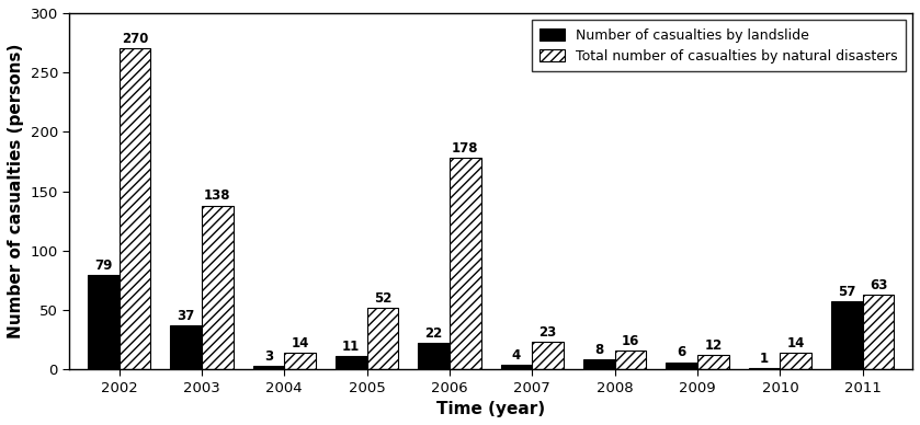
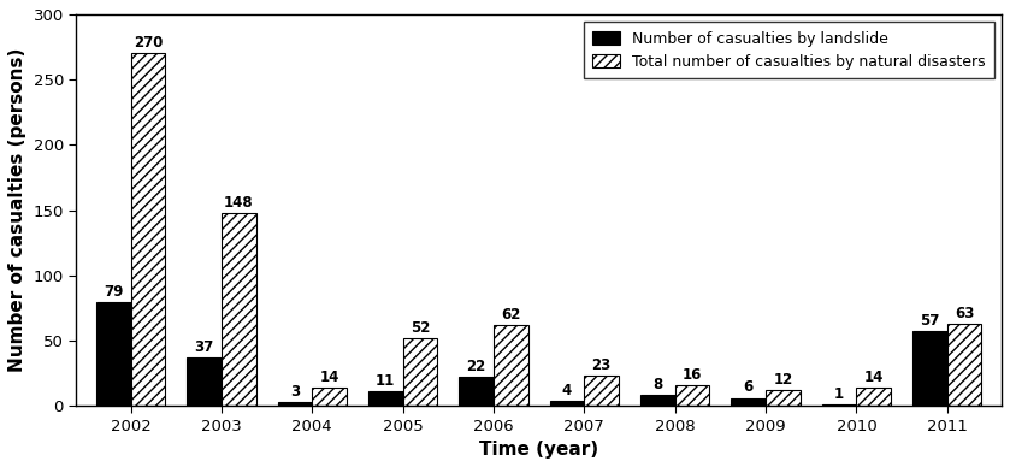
Total number of casualties by natural disasters/2003: 138 -> 148
Total number of casualties by natural disasters/2006: 178 -> 62
